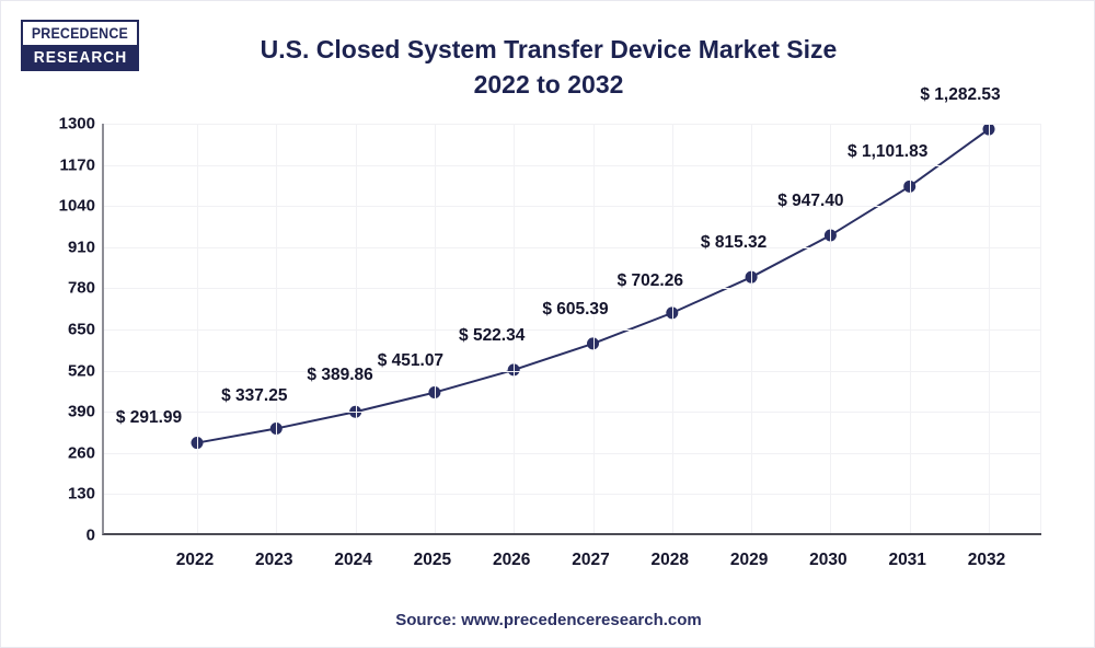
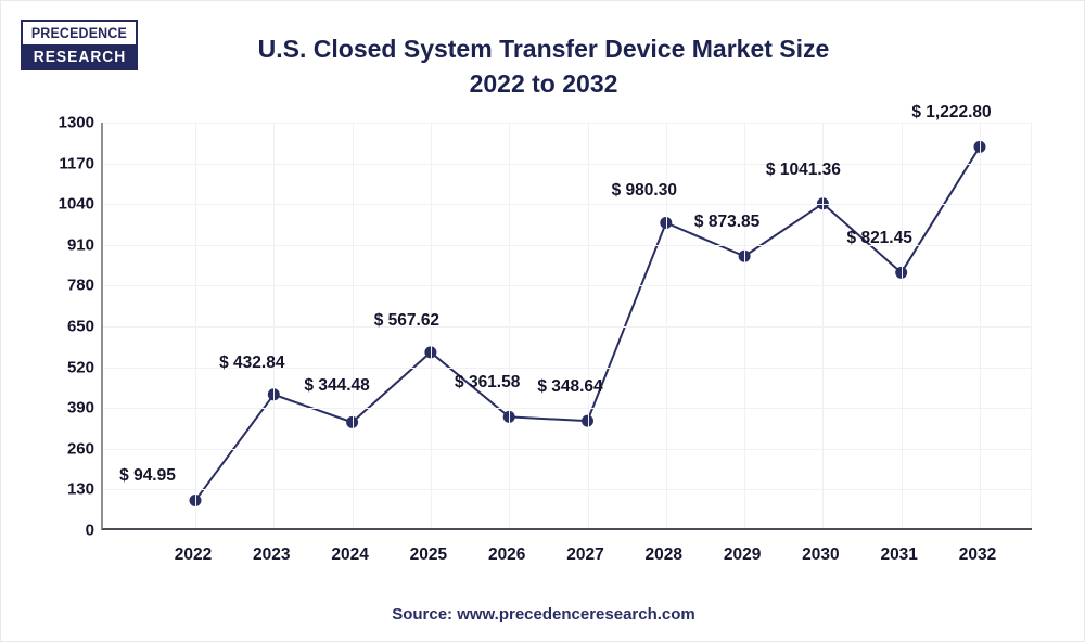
2022: 291.99 -> 94.95
2023: 337.25 -> 432.84
2024: 389.86 -> 344.48
2025: 451.07 -> 567.62
2026: 522.34 -> 361.58
2027: 605.39 -> 348.64
2028: 702.26 -> 980.30
2029: 815.32 -> 873.85
2030: 947.40 -> 1041.36
2031: 1,101.83 -> 821.45
2032: 1,282.53 -> 1,222.80
